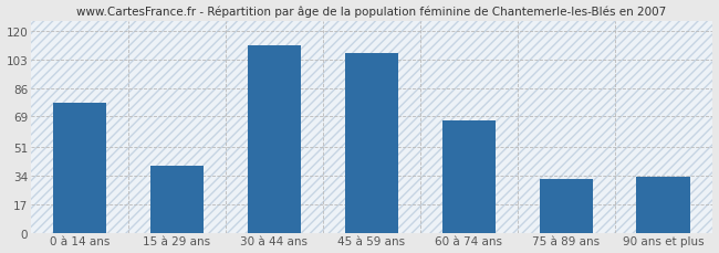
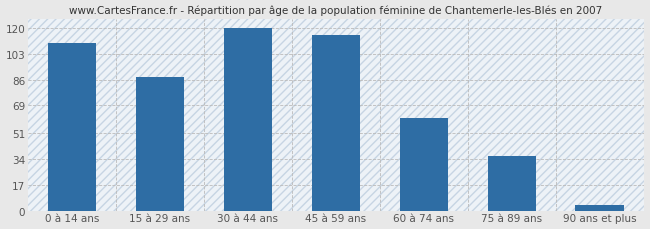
0 à 14 ans: 77 -> 110
15 à 29 ans: 40 -> 88
30 à 44 ans: 111 -> 120
45 à 59 ans: 107 -> 115
60 à 74 ans: 67 -> 61
75 à 89 ans: 32 -> 36
90 ans et plus: 33 -> 4
